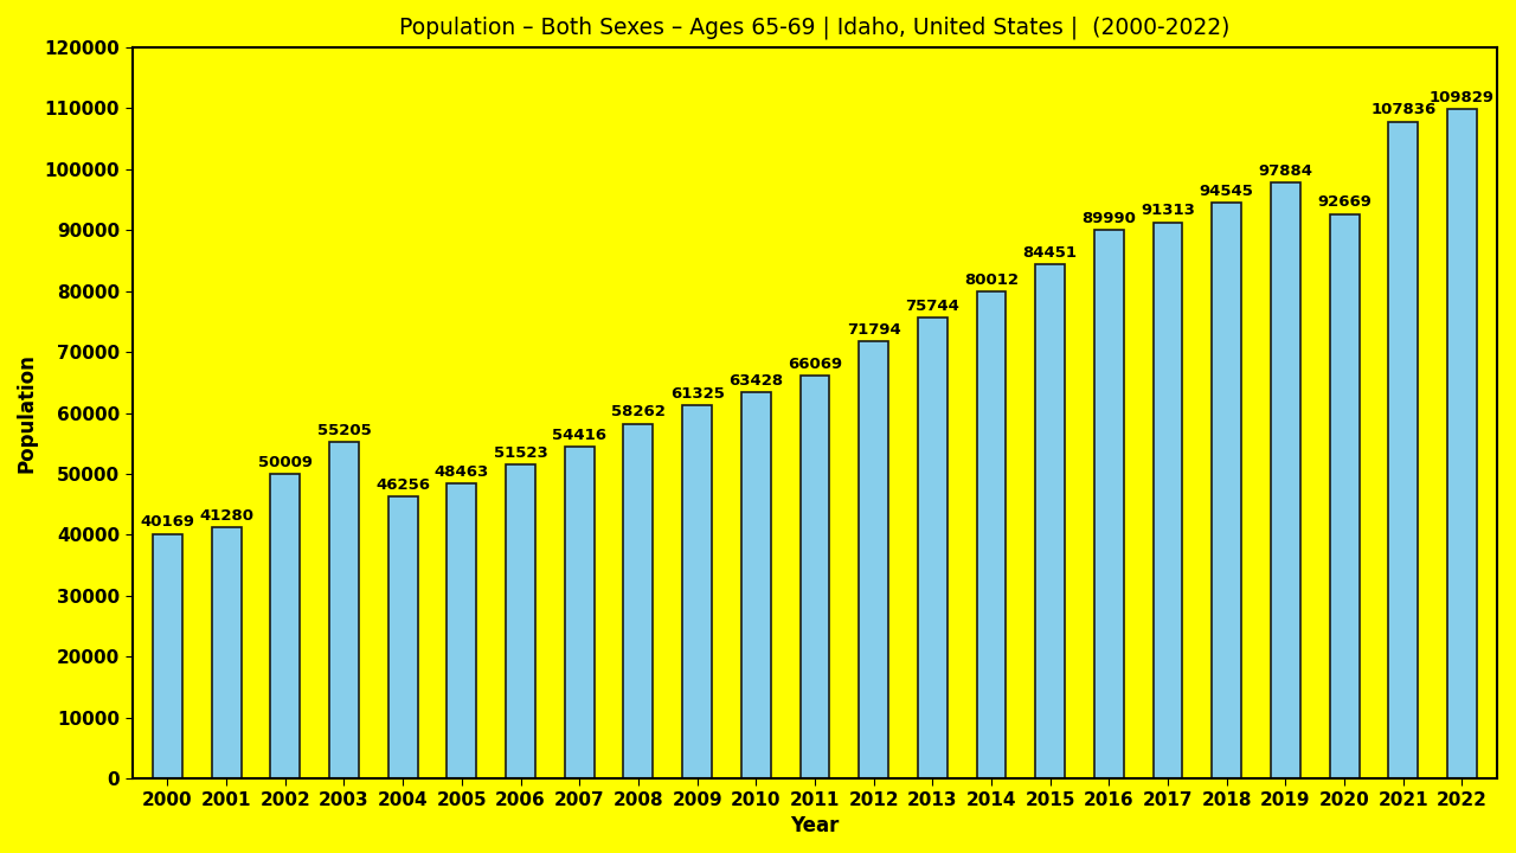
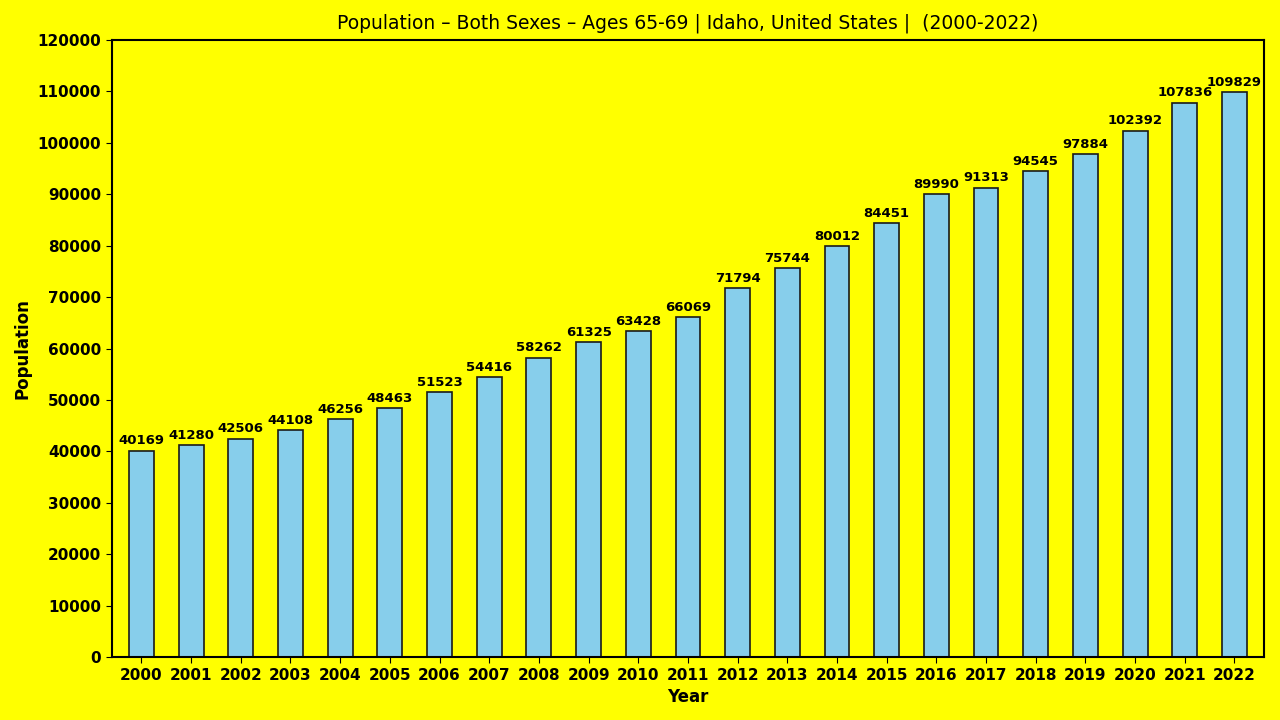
2002: 50009 -> 42506
2003: 55205 -> 44108
2020: 92669 -> 102392
